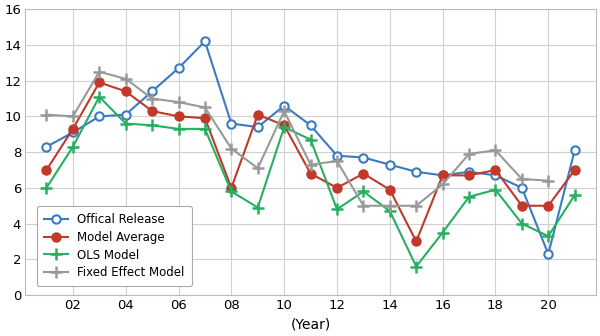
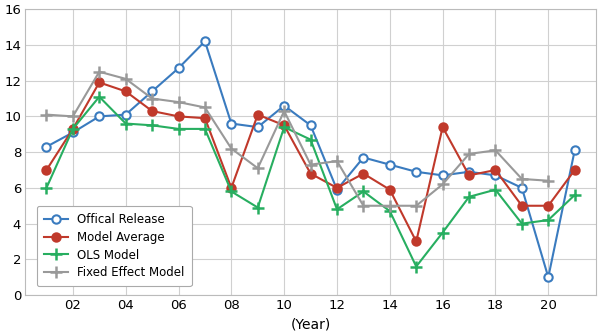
OLS Model/02: 8.3 -> 9.3
Offical Release/12: 7.8 -> 5.9
Model Average/16: 6.7 -> 9.4
Offical Release/20: 2.3 -> 1.0
OLS Model/20: 3.3 -> 4.2
